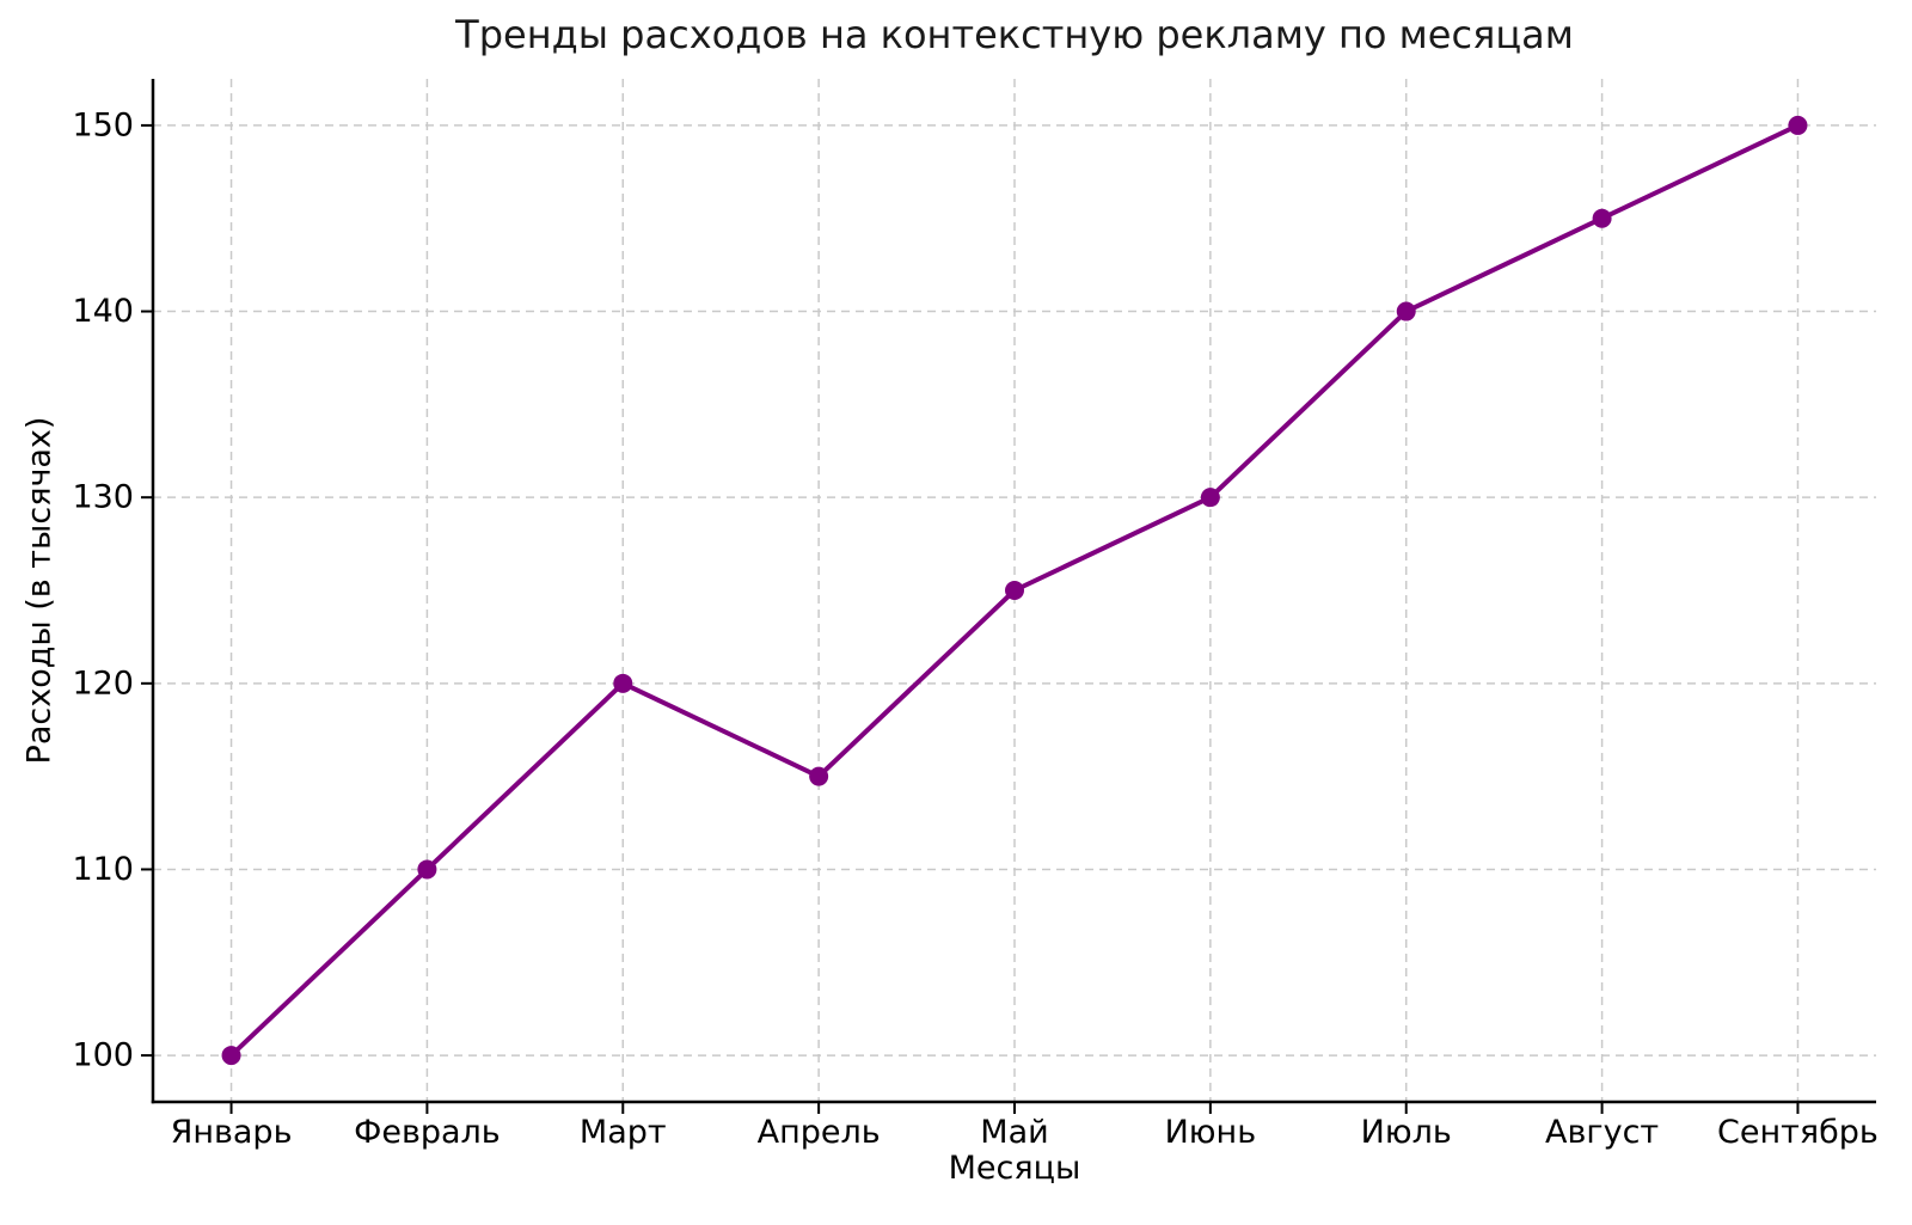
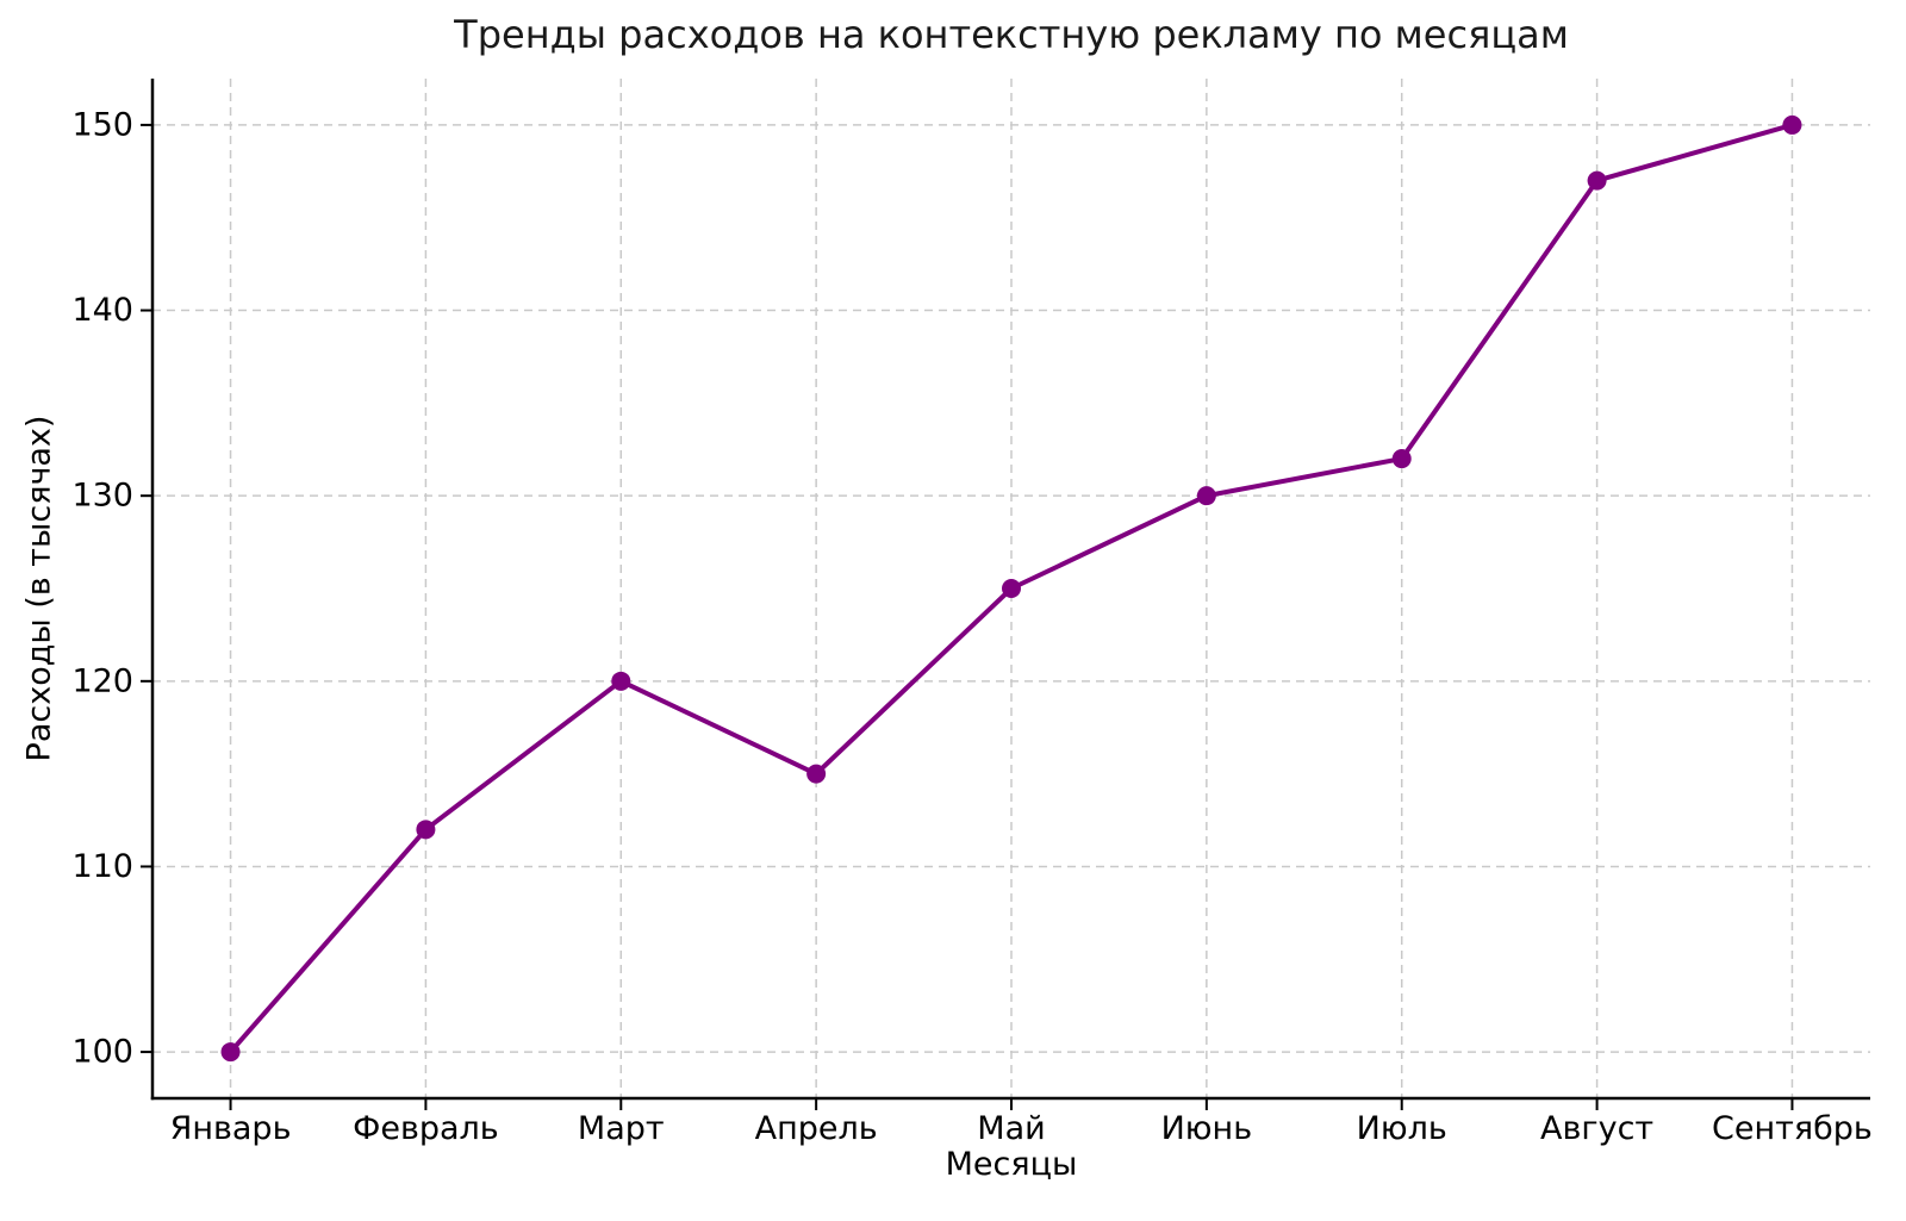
Февраль: 110 -> 112
Июль: 140 -> 132
Август: 145 -> 147
